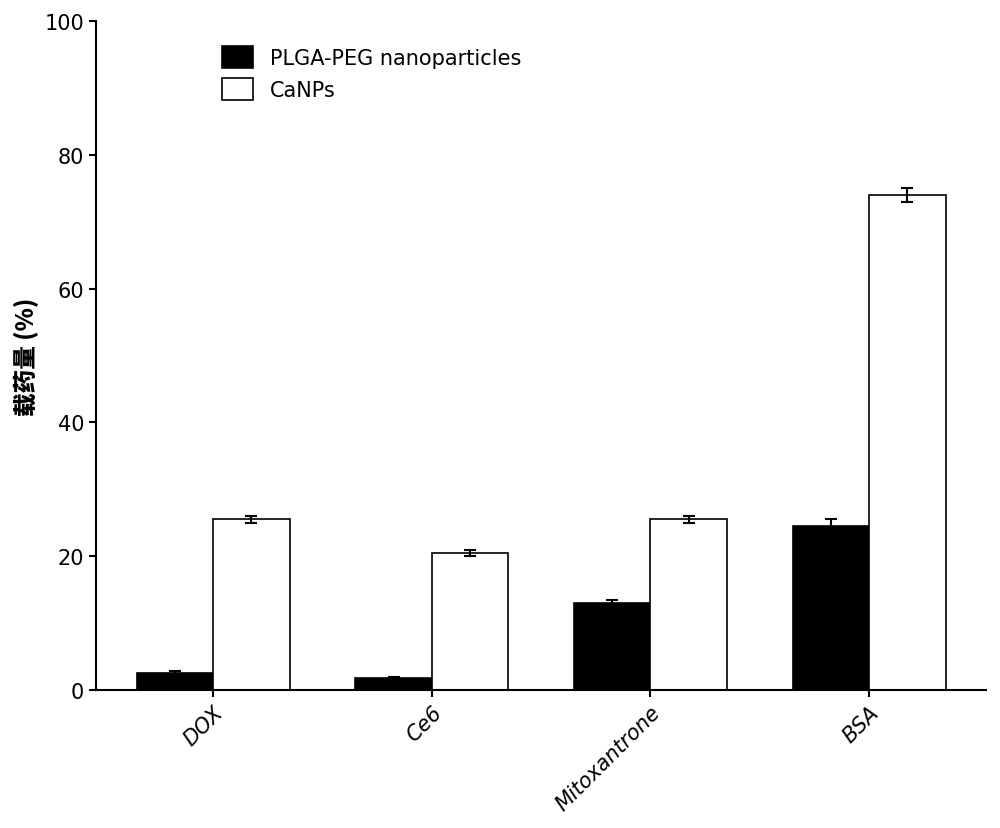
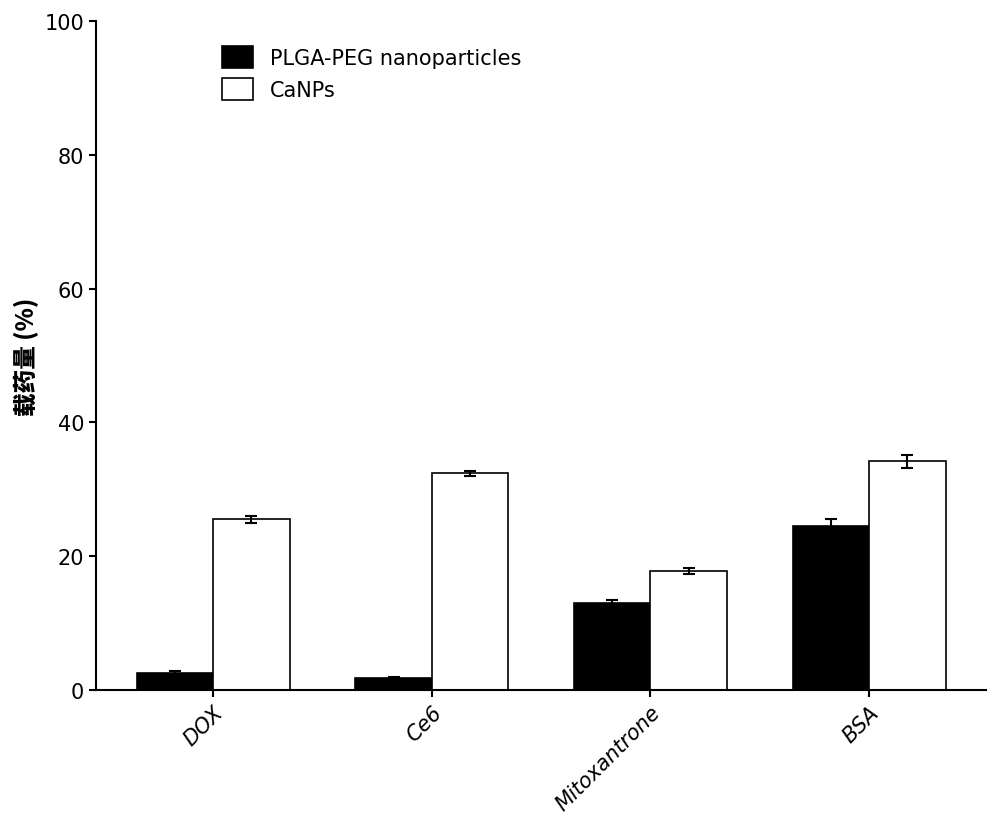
CaNPs/Ce6: 20.5 -> 32.4
CaNPs/Mitoxantrone: 25.5 -> 17.8
CaNPs/BSA: 74.0 -> 34.2
